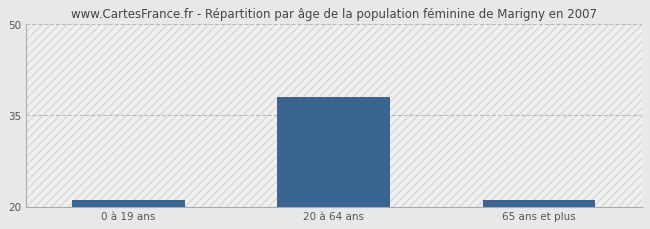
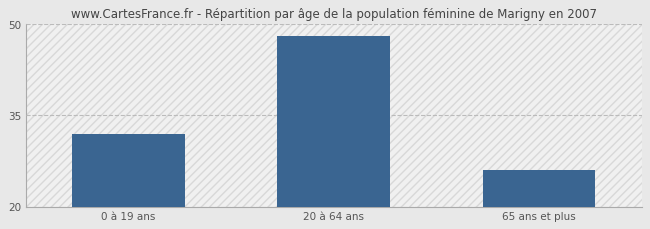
0 à 19 ans: 21 -> 32
20 à 64 ans: 38 -> 48
65 ans et plus: 21 -> 26
